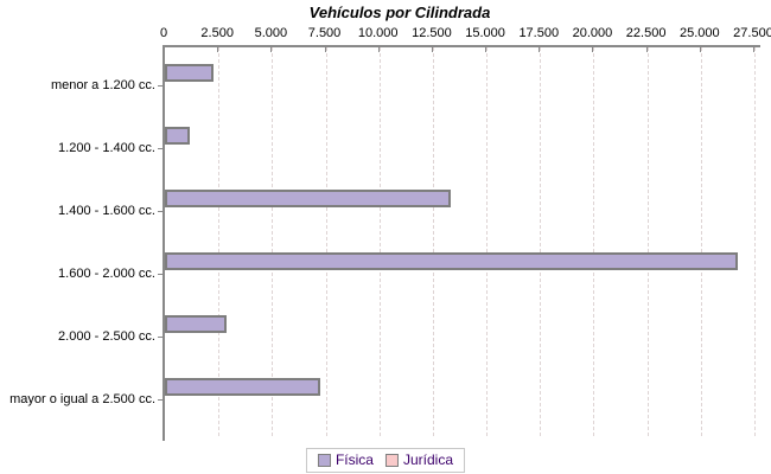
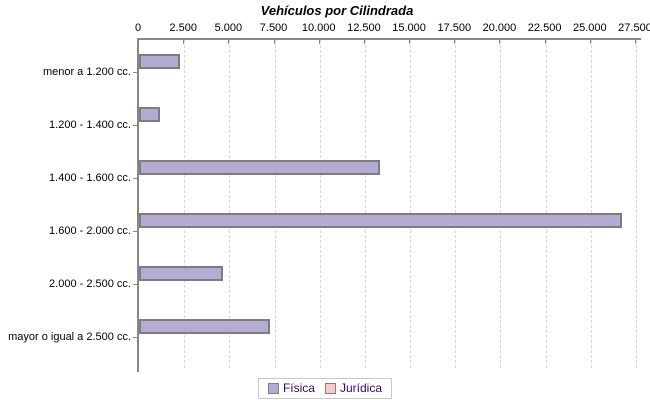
2.000 - 2.500 cc.: 2900 -> 4600
